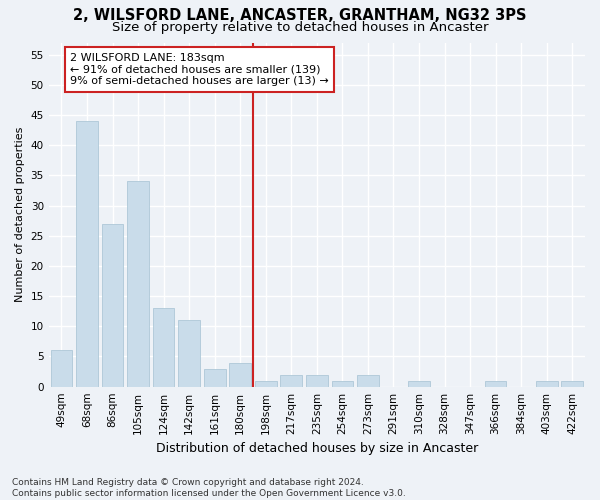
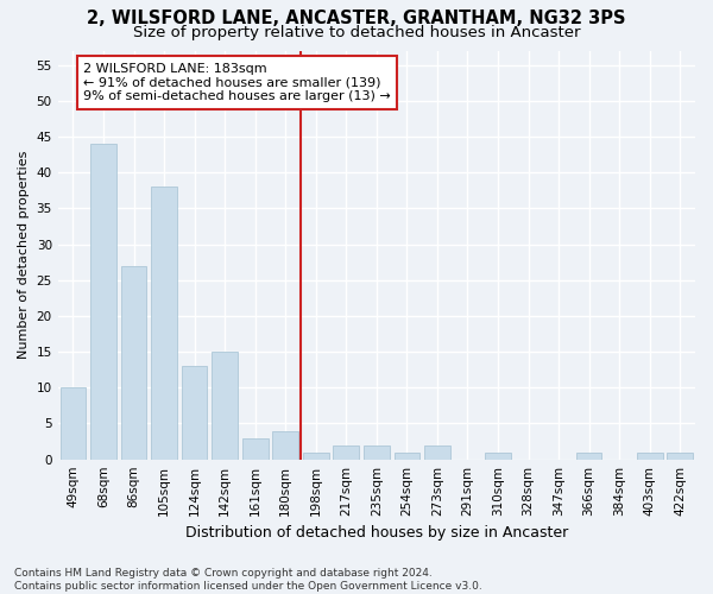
49sqm: 6 -> 10
105sqm: 34 -> 38
142sqm: 11 -> 15
